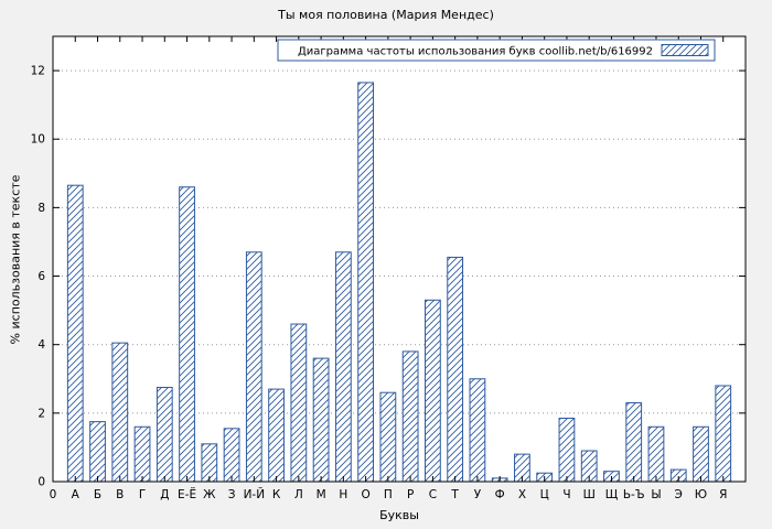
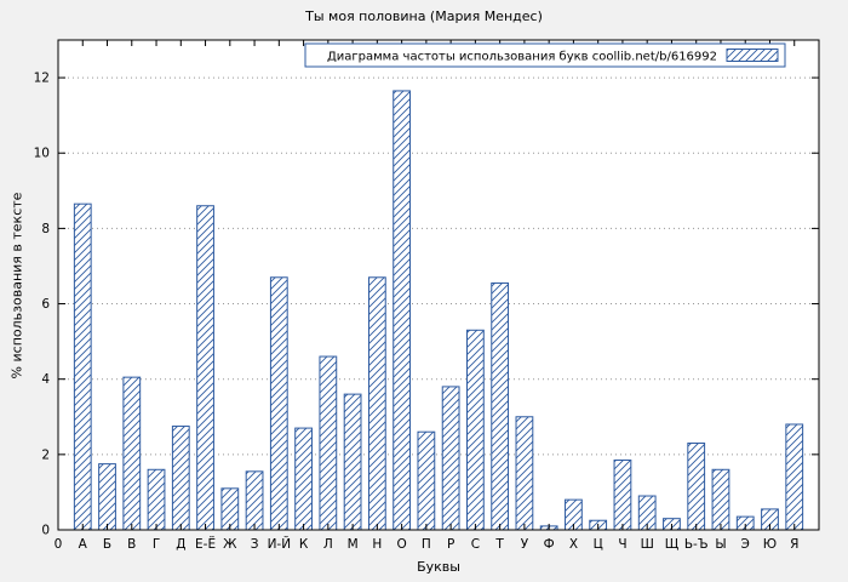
Ю: 1.6 -> 0.6
